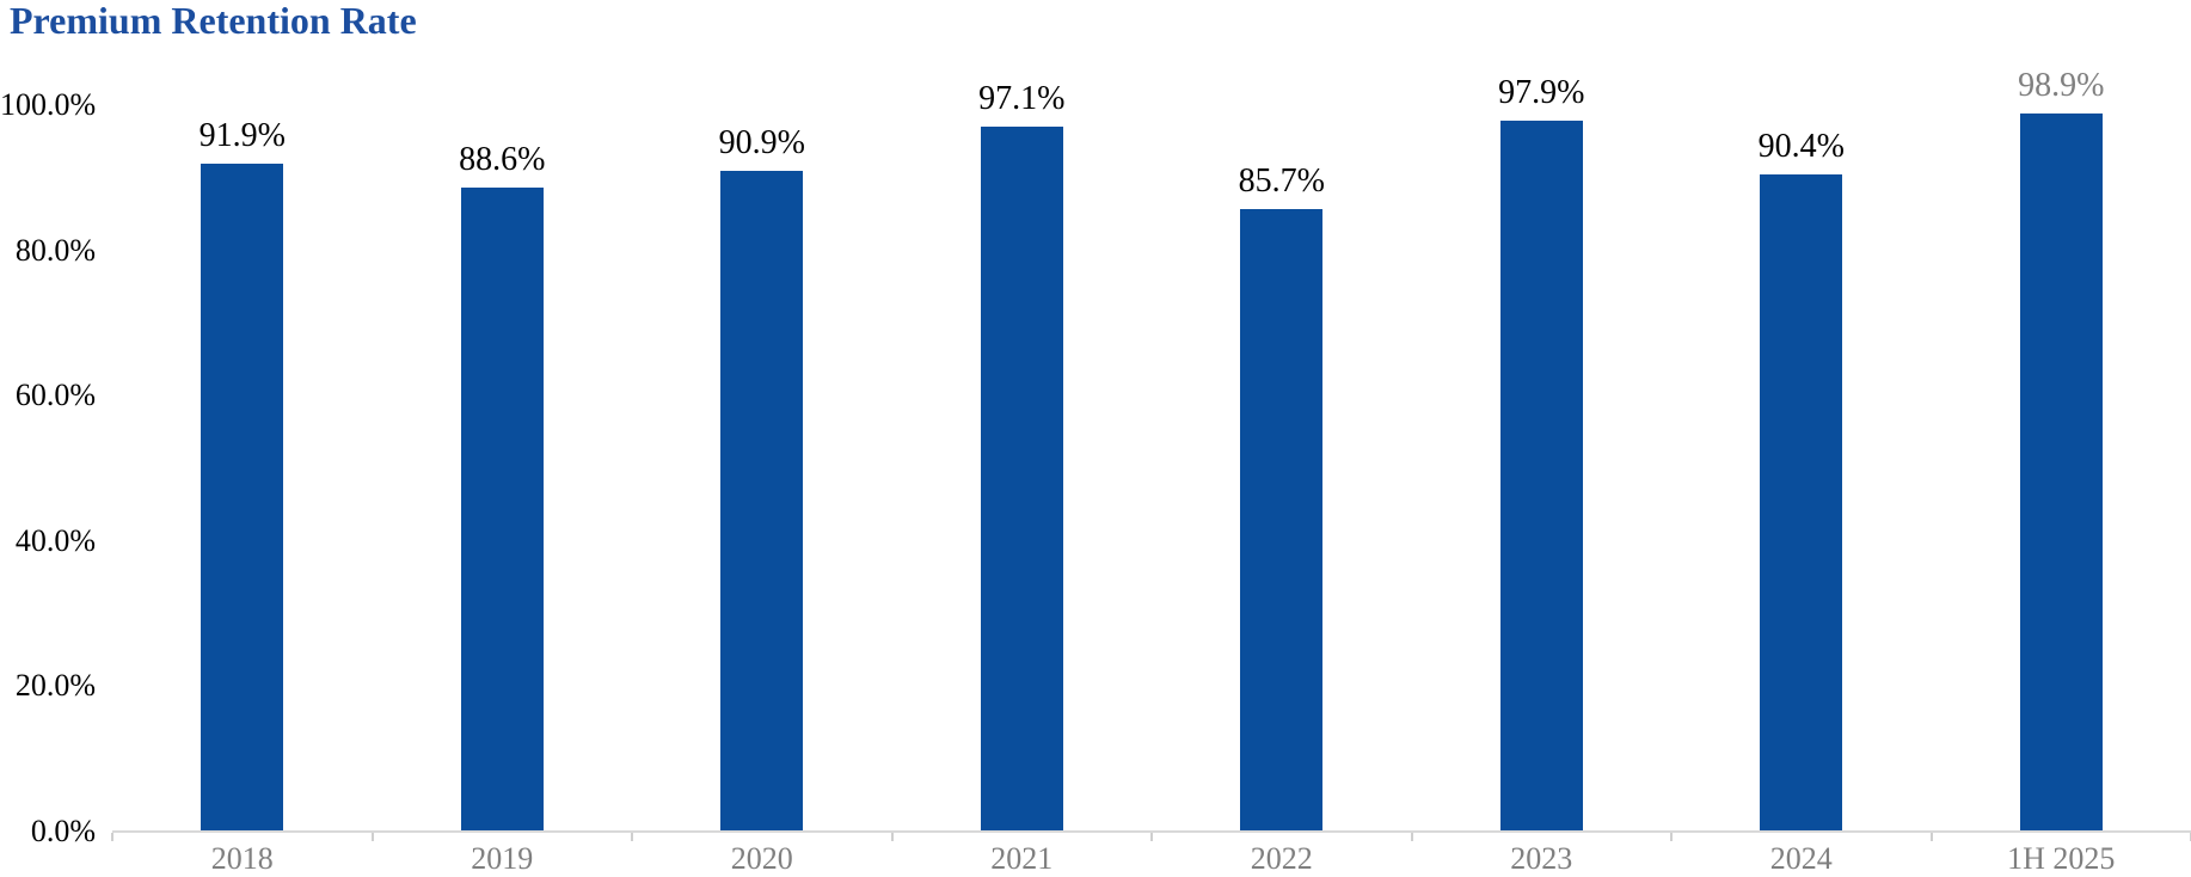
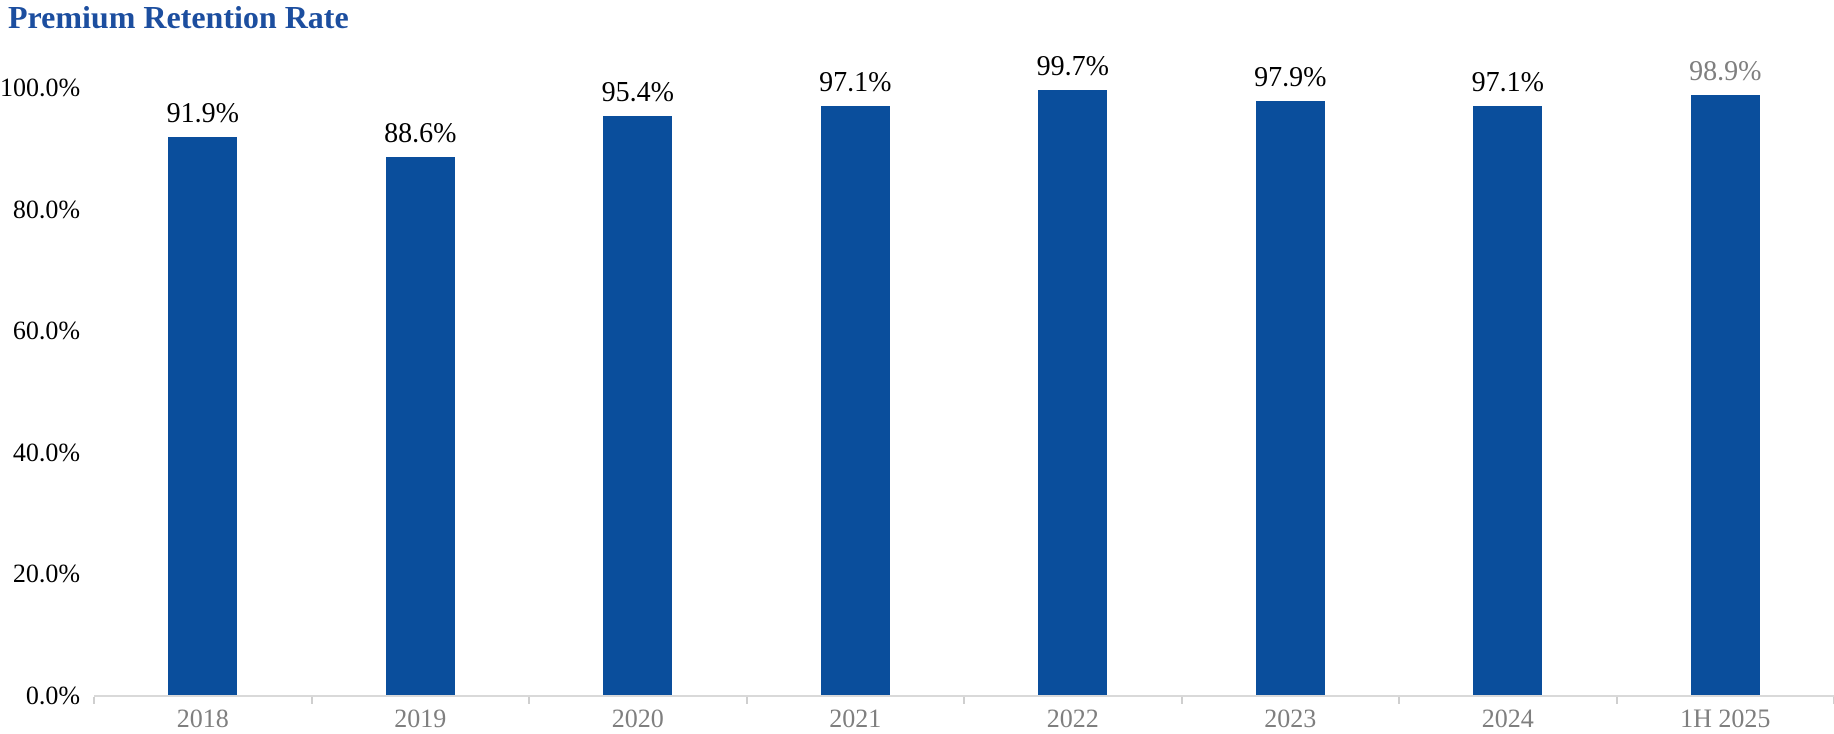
2020: 90.9% -> 95.4%
2022: 85.7% -> 99.7%
2024: 90.4% -> 97.1%
